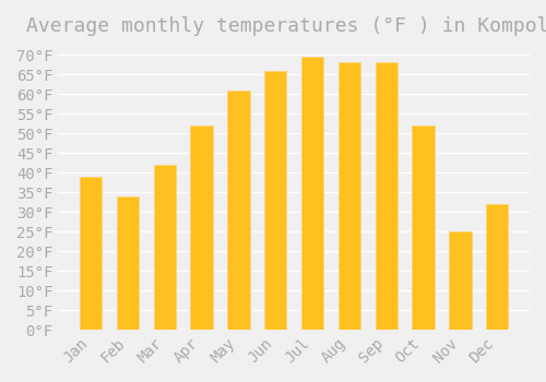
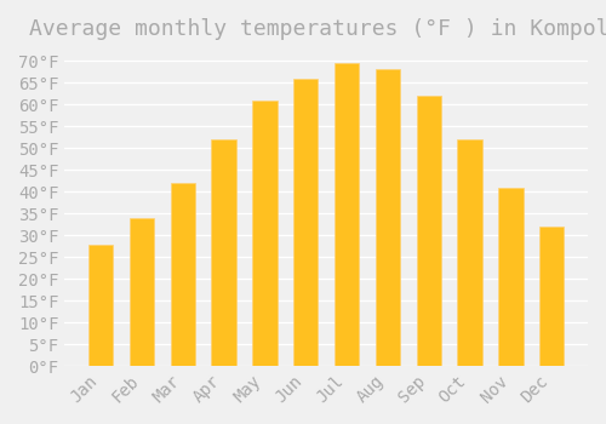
Jan: 39.0°F -> 28.0°F
Sep: 68.0°F -> 62.0°F
Nov: 25.0°F -> 41.0°F
